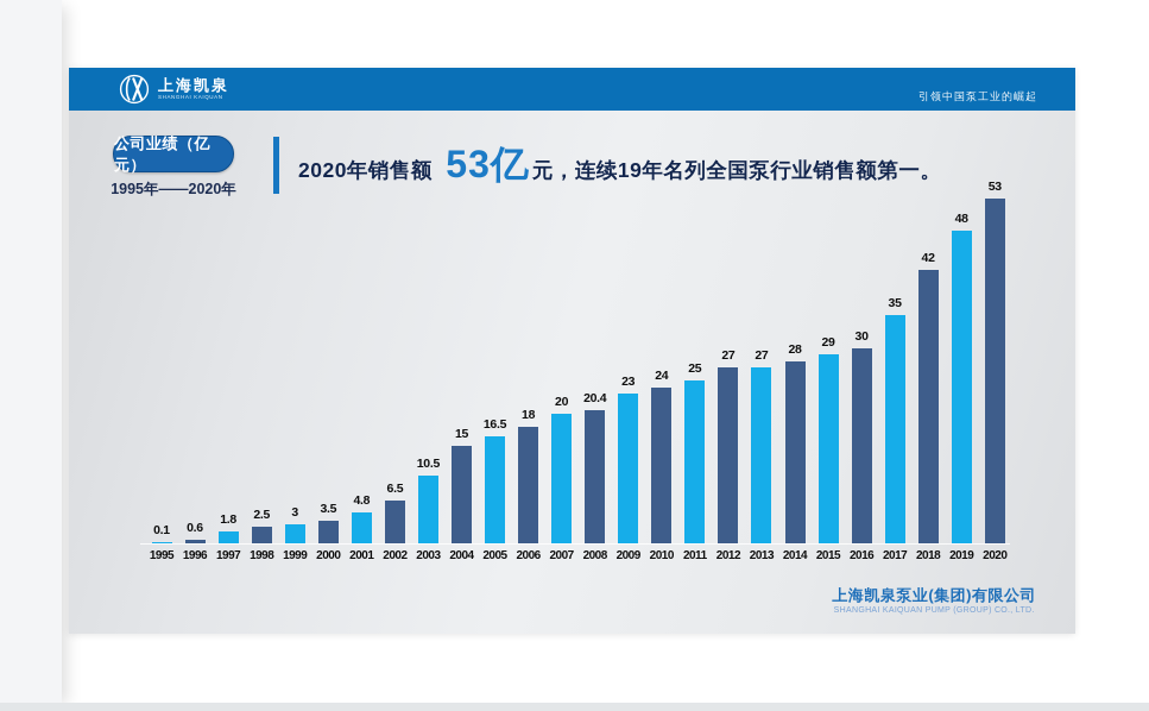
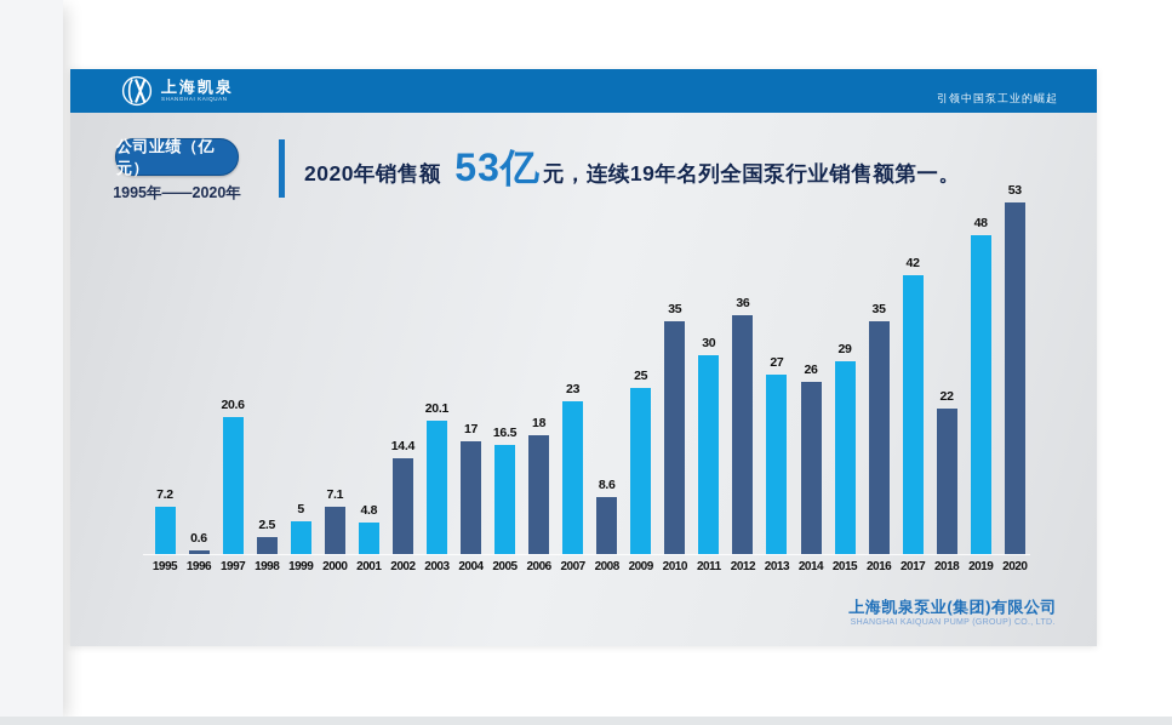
1995: 0.1 -> 7.2
1997: 1.8 -> 20.6
1999: 3 -> 5
2000: 3.5 -> 7.1
2002: 6.5 -> 14.4
2003: 10.5 -> 20.1
2004: 15 -> 17
2007: 20 -> 23
2008: 20.4 -> 8.6
2009: 23 -> 25
2010: 24 -> 35
2011: 25 -> 30
2012: 27 -> 36
2014: 28 -> 26
2016: 30 -> 35
2017: 35 -> 42
2018: 42 -> 22
